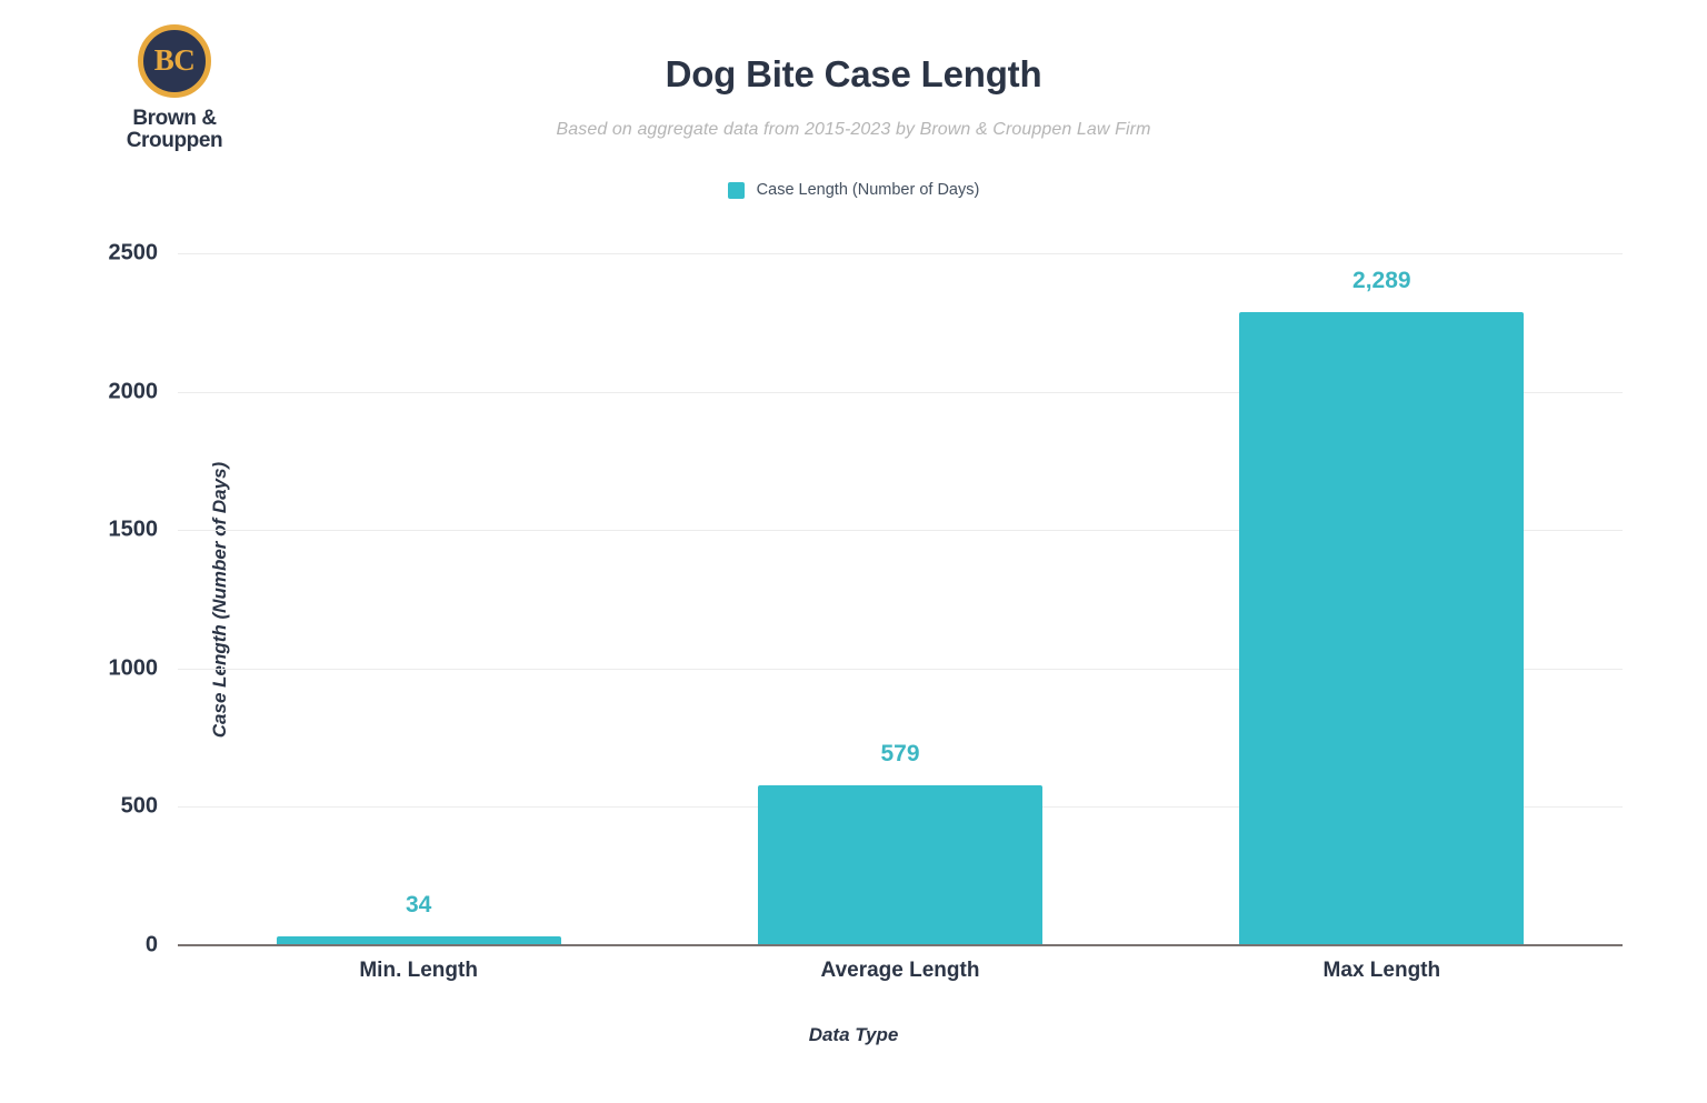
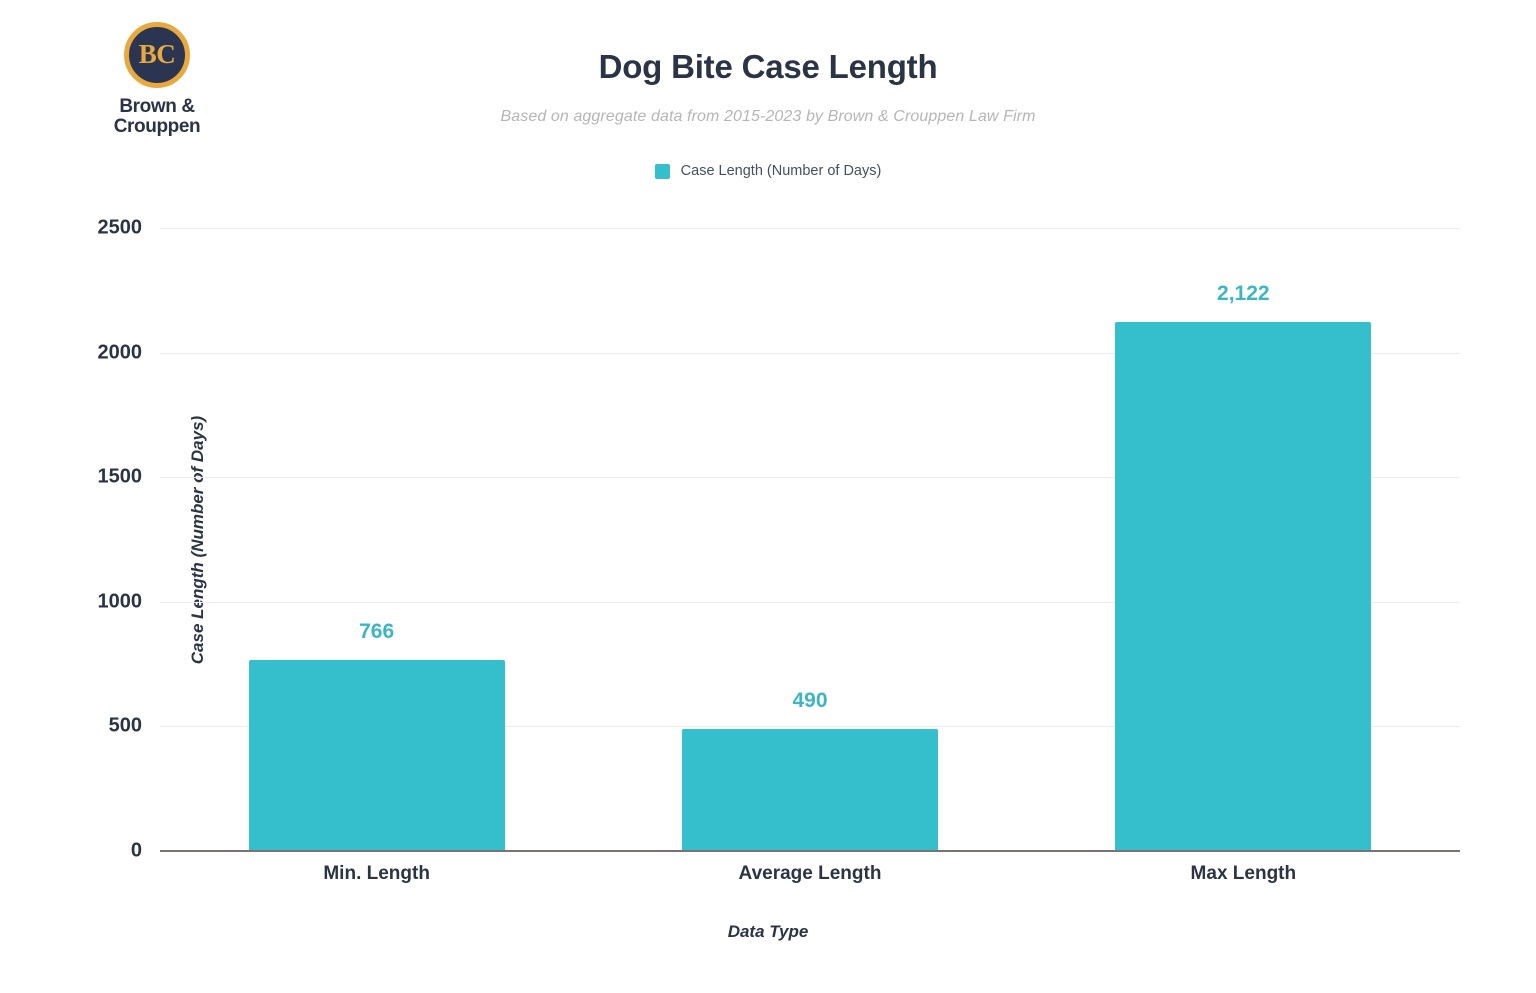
Min. Length: 34 -> 766
Average Length: 579 -> 490
Max Length: 2,289 -> 2,122
